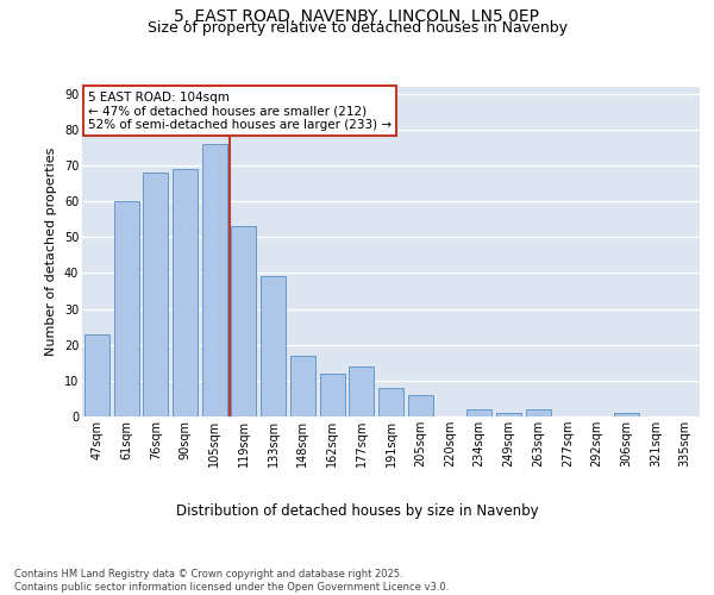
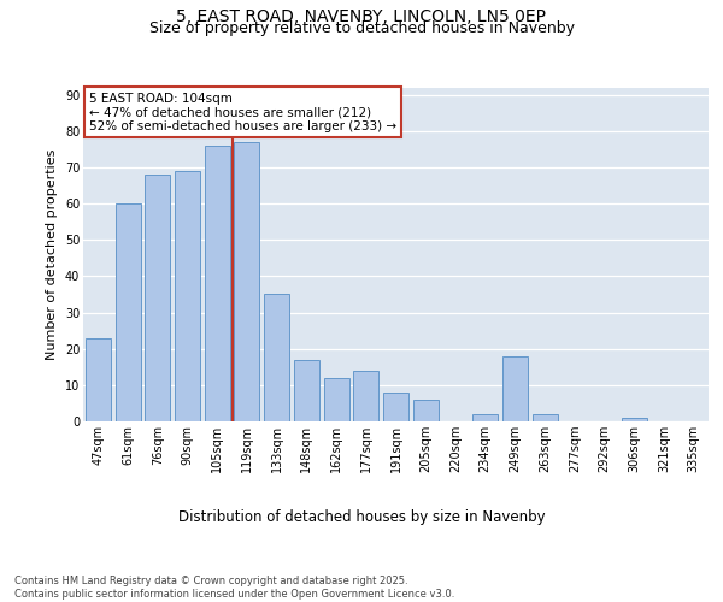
119sqm: 53 -> 77
133sqm: 39 -> 35
249sqm: 1 -> 18
